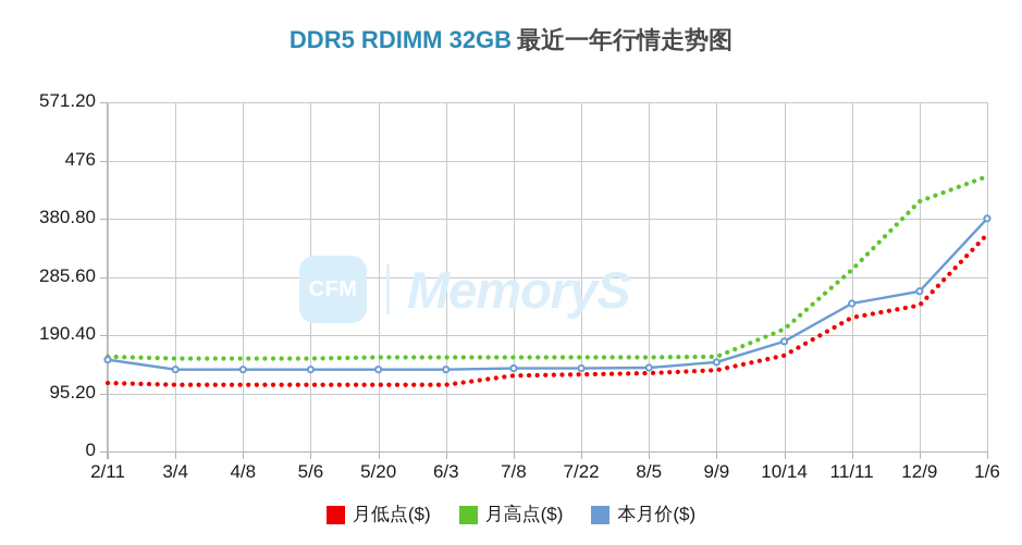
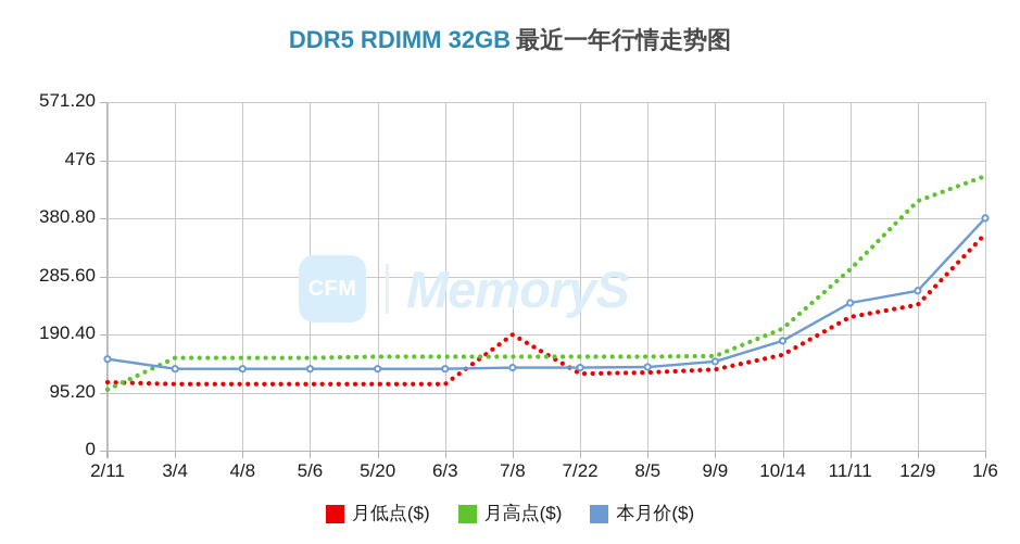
月高点($)/2/11: 160 -> 100
月低点($)/7/8: 120 -> 190
